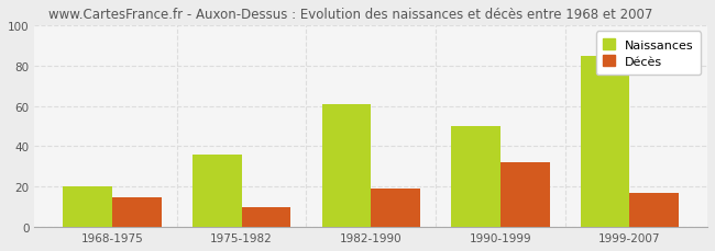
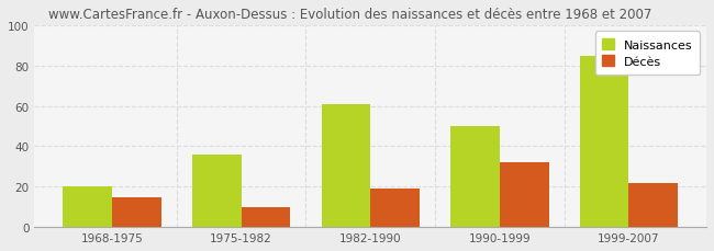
Décès/1999-2007: 17 -> 22
